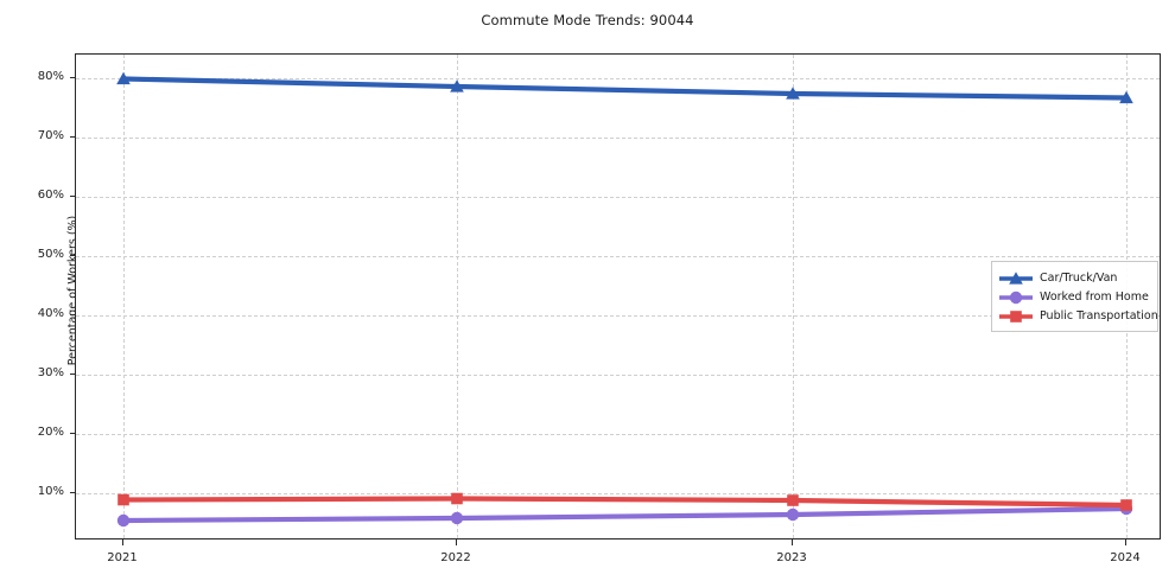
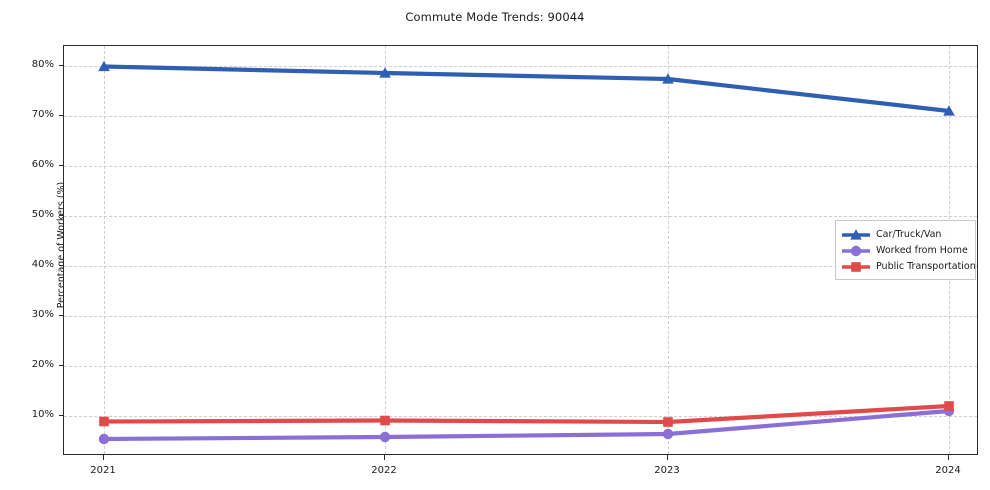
Car/Truck/Van/2024: 77% -> 71%
Worked from Home/2024: 7% -> 11%
Public Transportation/2024: 8% -> 12%
